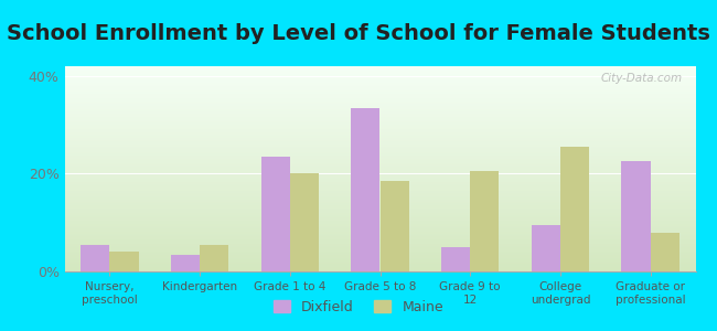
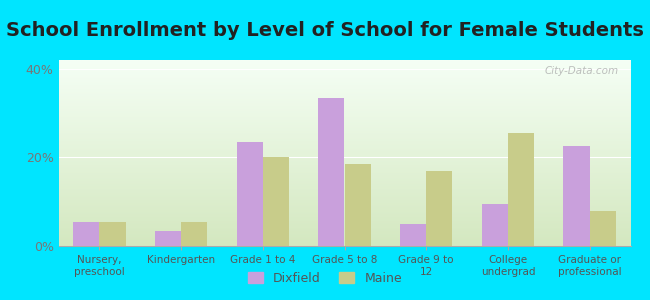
Maine/Nursery, preschool: 4.0% -> 5.5%
Maine/Grade 9 to 12: 20.5% -> 17.0%
